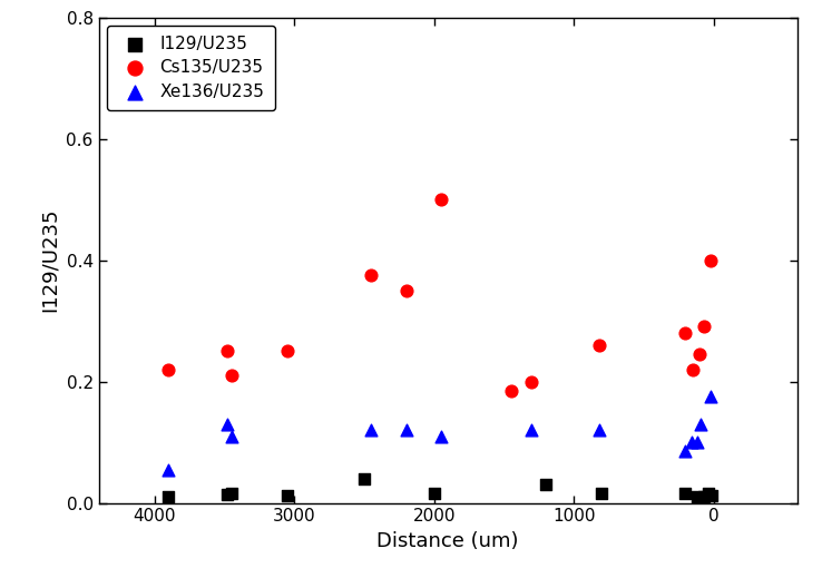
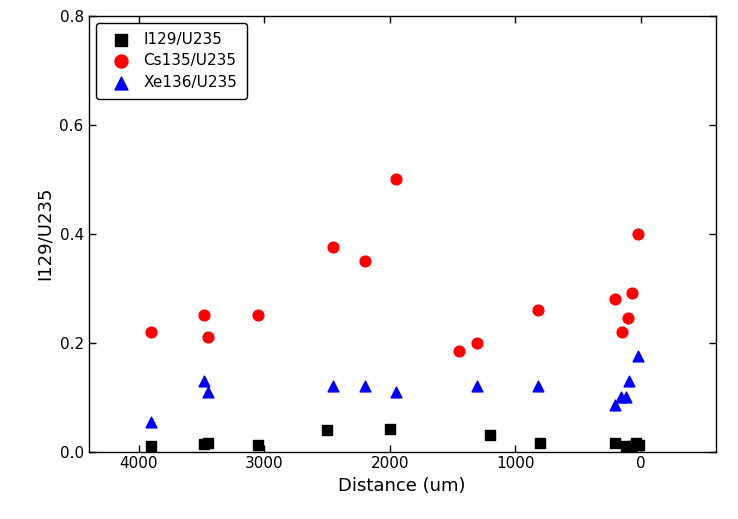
I129/U235/2000: 0.015 -> 0.042
